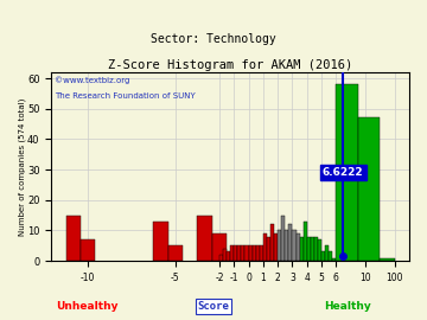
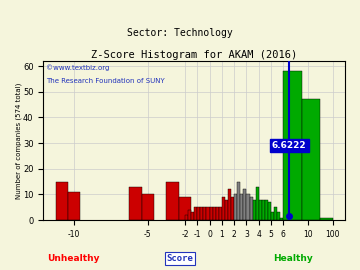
-10: 7 -> 11
-5: 5 -> 10
